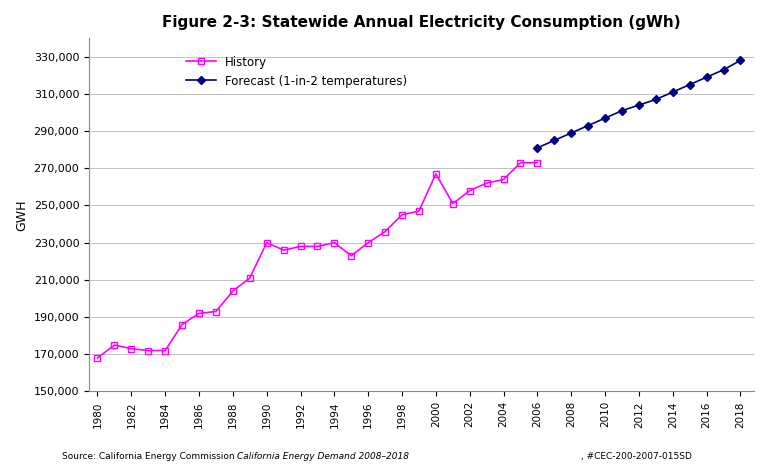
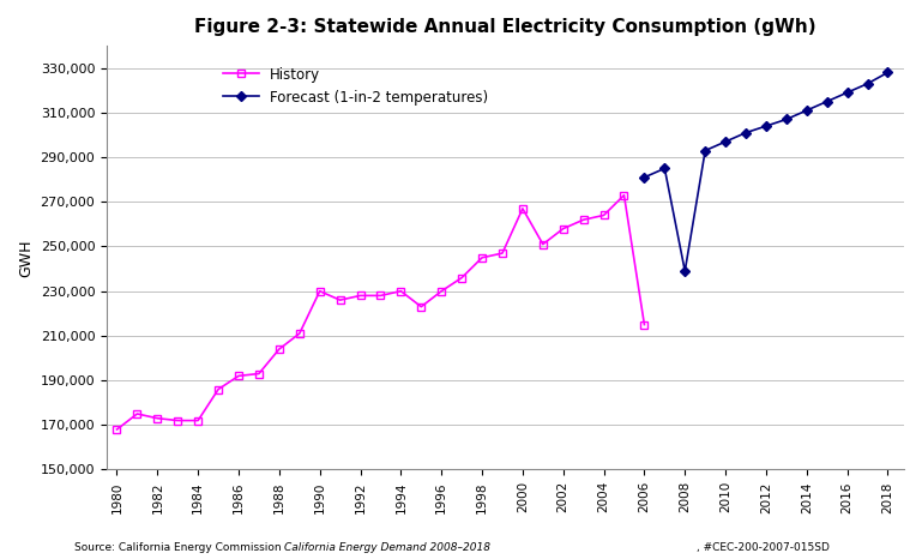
History/2006: 273,000 -> 215,000
Forecast (1-in-2 temperatures)/2008: 289,000 -> 239,000
